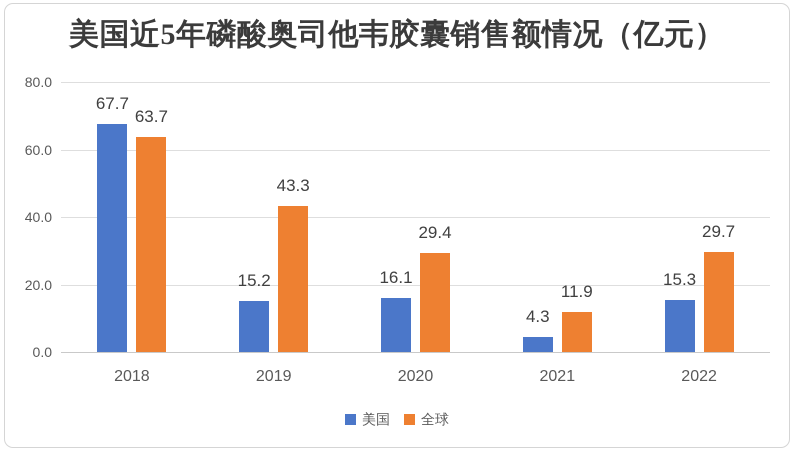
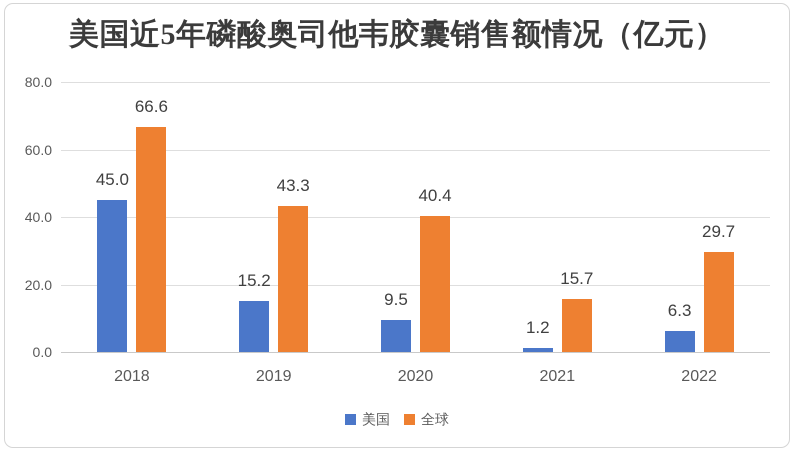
美国/2018: 67.7 -> 45.0
全球/2018: 63.7 -> 66.6
美国/2020: 16.1 -> 9.5
全球/2020: 29.4 -> 40.4
美国/2021: 4.3 -> 1.2
全球/2021: 11.9 -> 15.7
美国/2022: 15.3 -> 6.3
